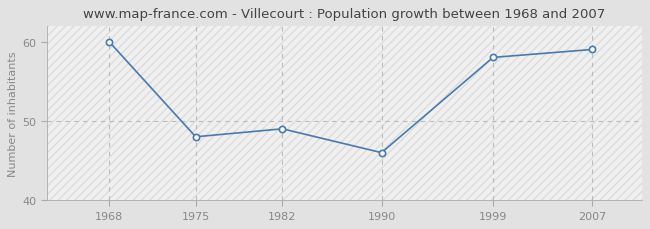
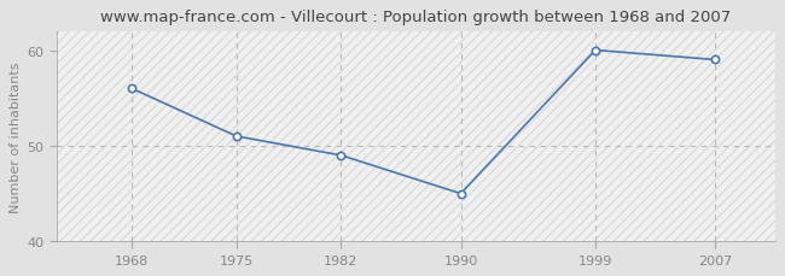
1968: 60 -> 56
1975: 48 -> 51
1990: 46 -> 45
1999: 58 -> 60
